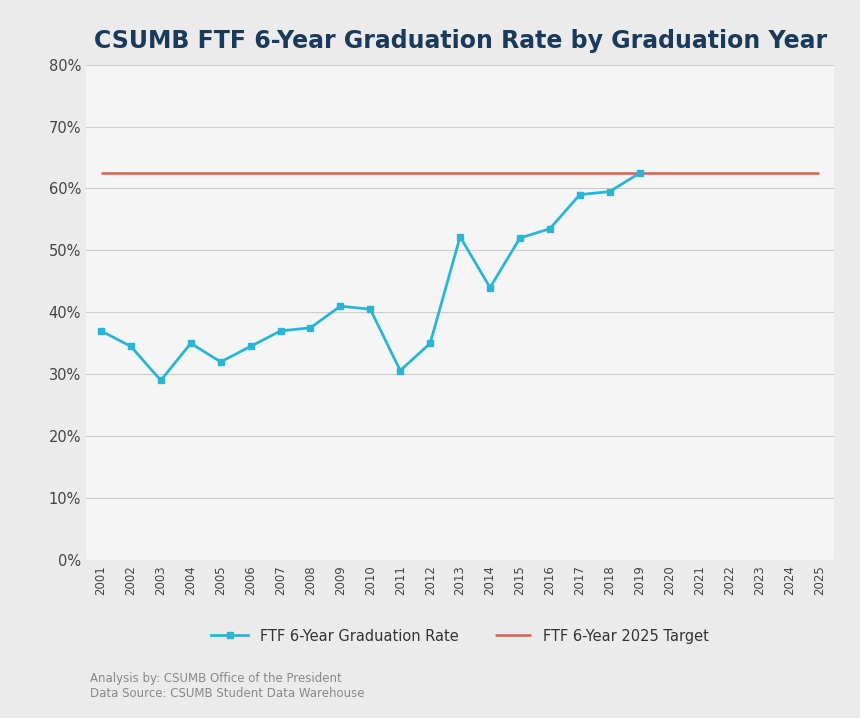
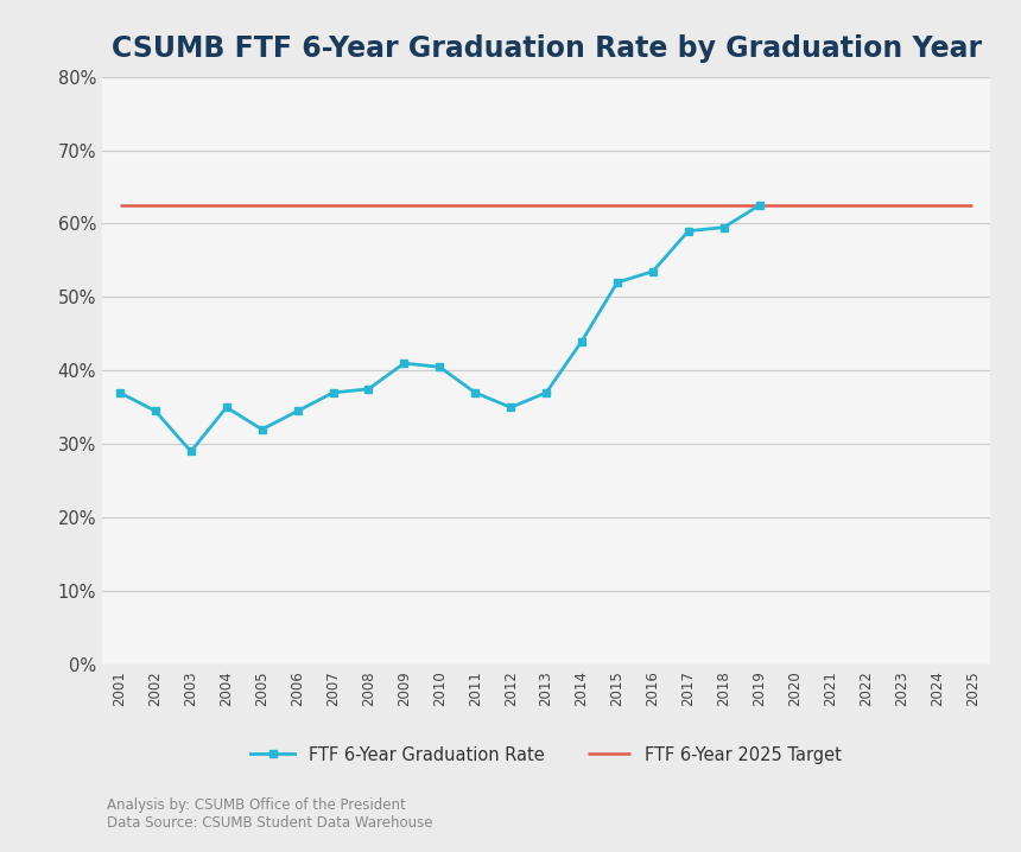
2011: 30.6% -> 37.0%
2013: 52.2% -> 37.0%
